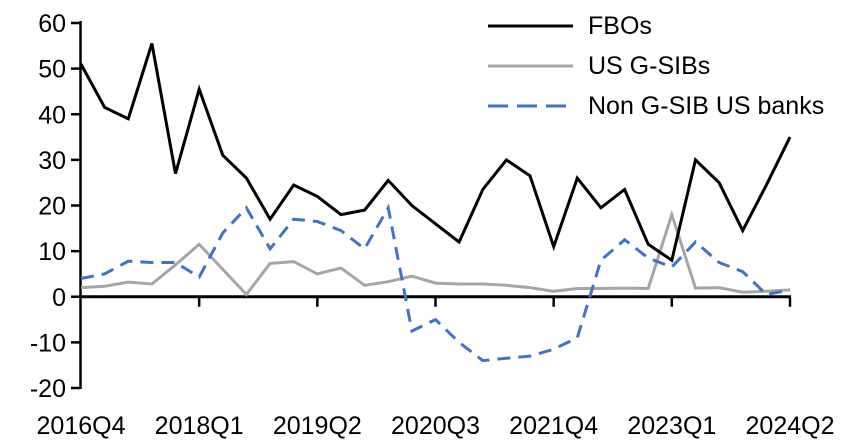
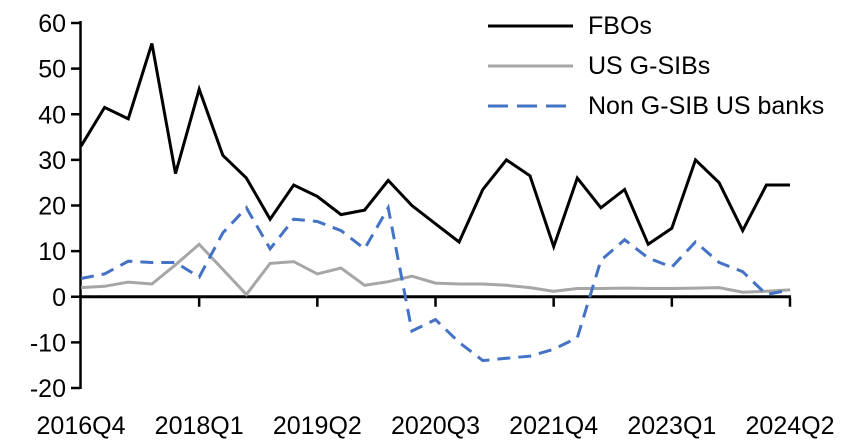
FBOs/2016Q4: 51 -> 33
FBOs/2023Q1: 8 -> 15
US G-SIBs/2023Q1: 18 -> 2
FBOs/2024Q2: 35 -> 24
